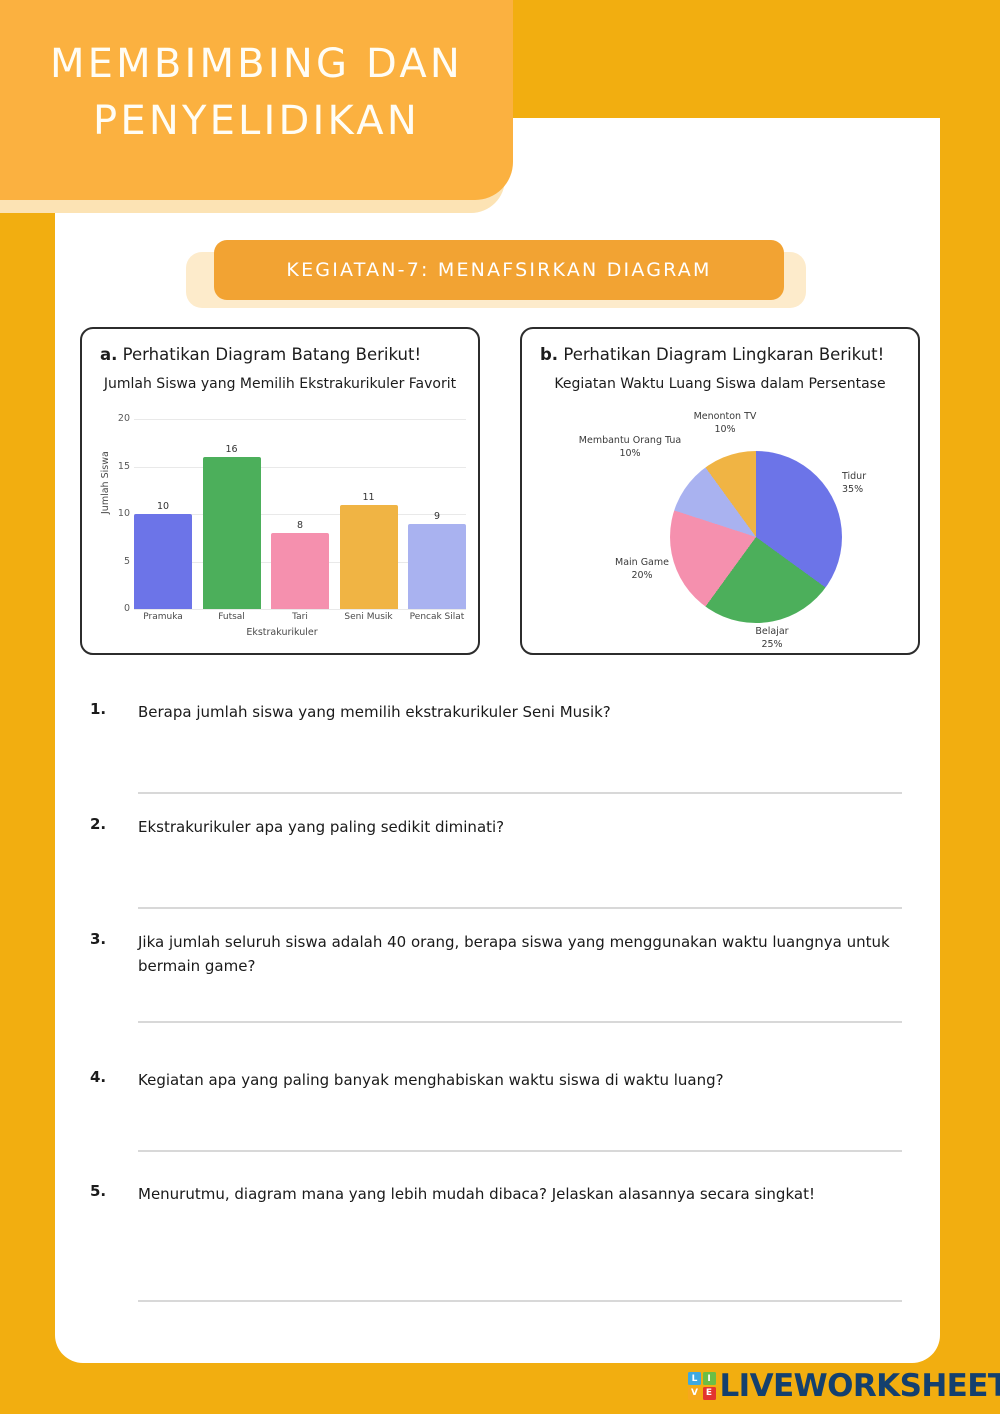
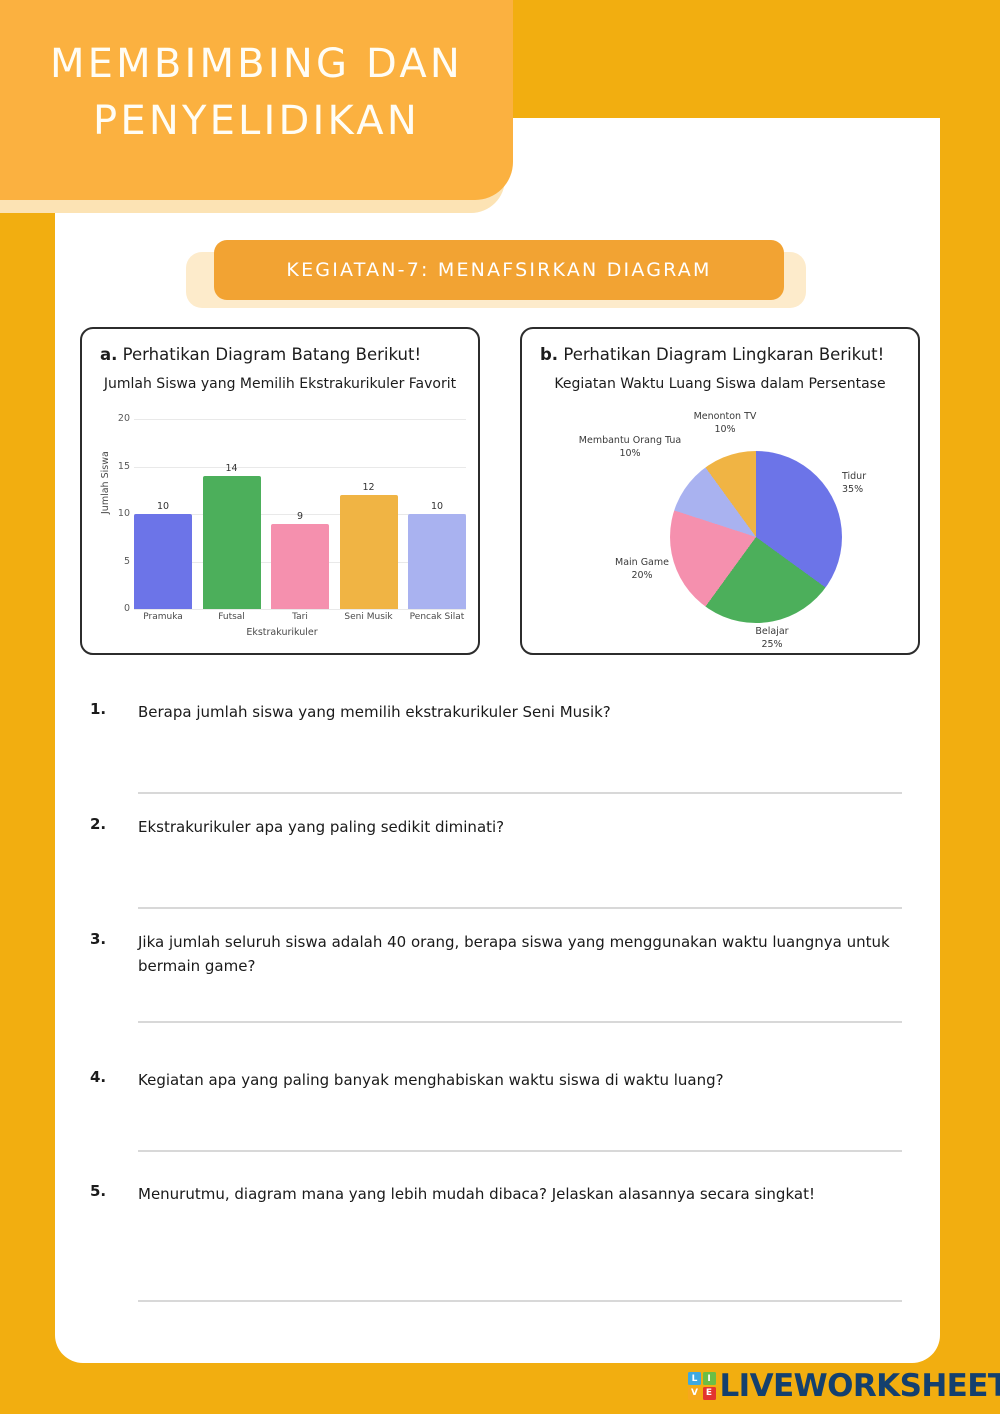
Jumlah Siswa yang Memilih Ekstrakurikuler Favorit/Futsal: 16 -> 14
Jumlah Siswa yang Memilih Ekstrakurikuler Favorit/Tari: 8 -> 9
Jumlah Siswa yang Memilih Ekstrakurikuler Favorit/Seni Musik: 11 -> 12
Jumlah Siswa yang Memilih Ekstrakurikuler Favorit/Pencak Silat: 9 -> 10
